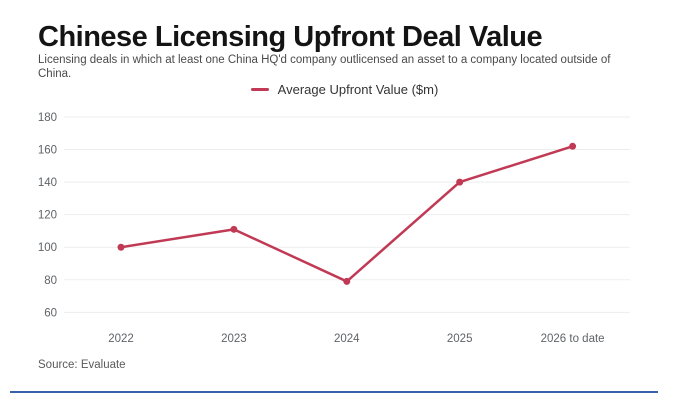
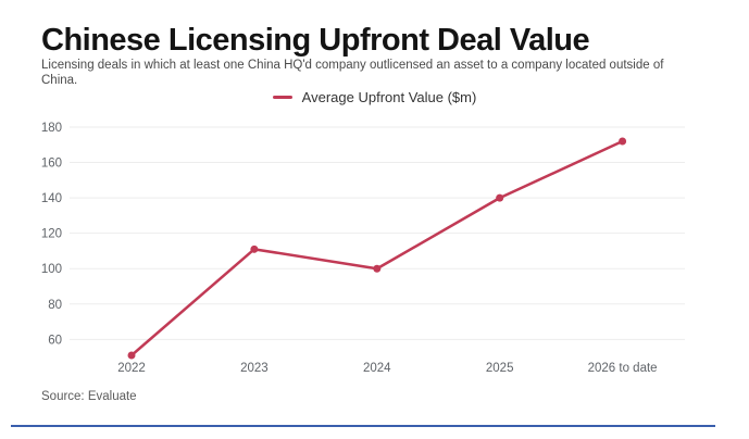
2022: 100 -> 51
2024: 79 -> 100
2026 to date: 162 -> 172
